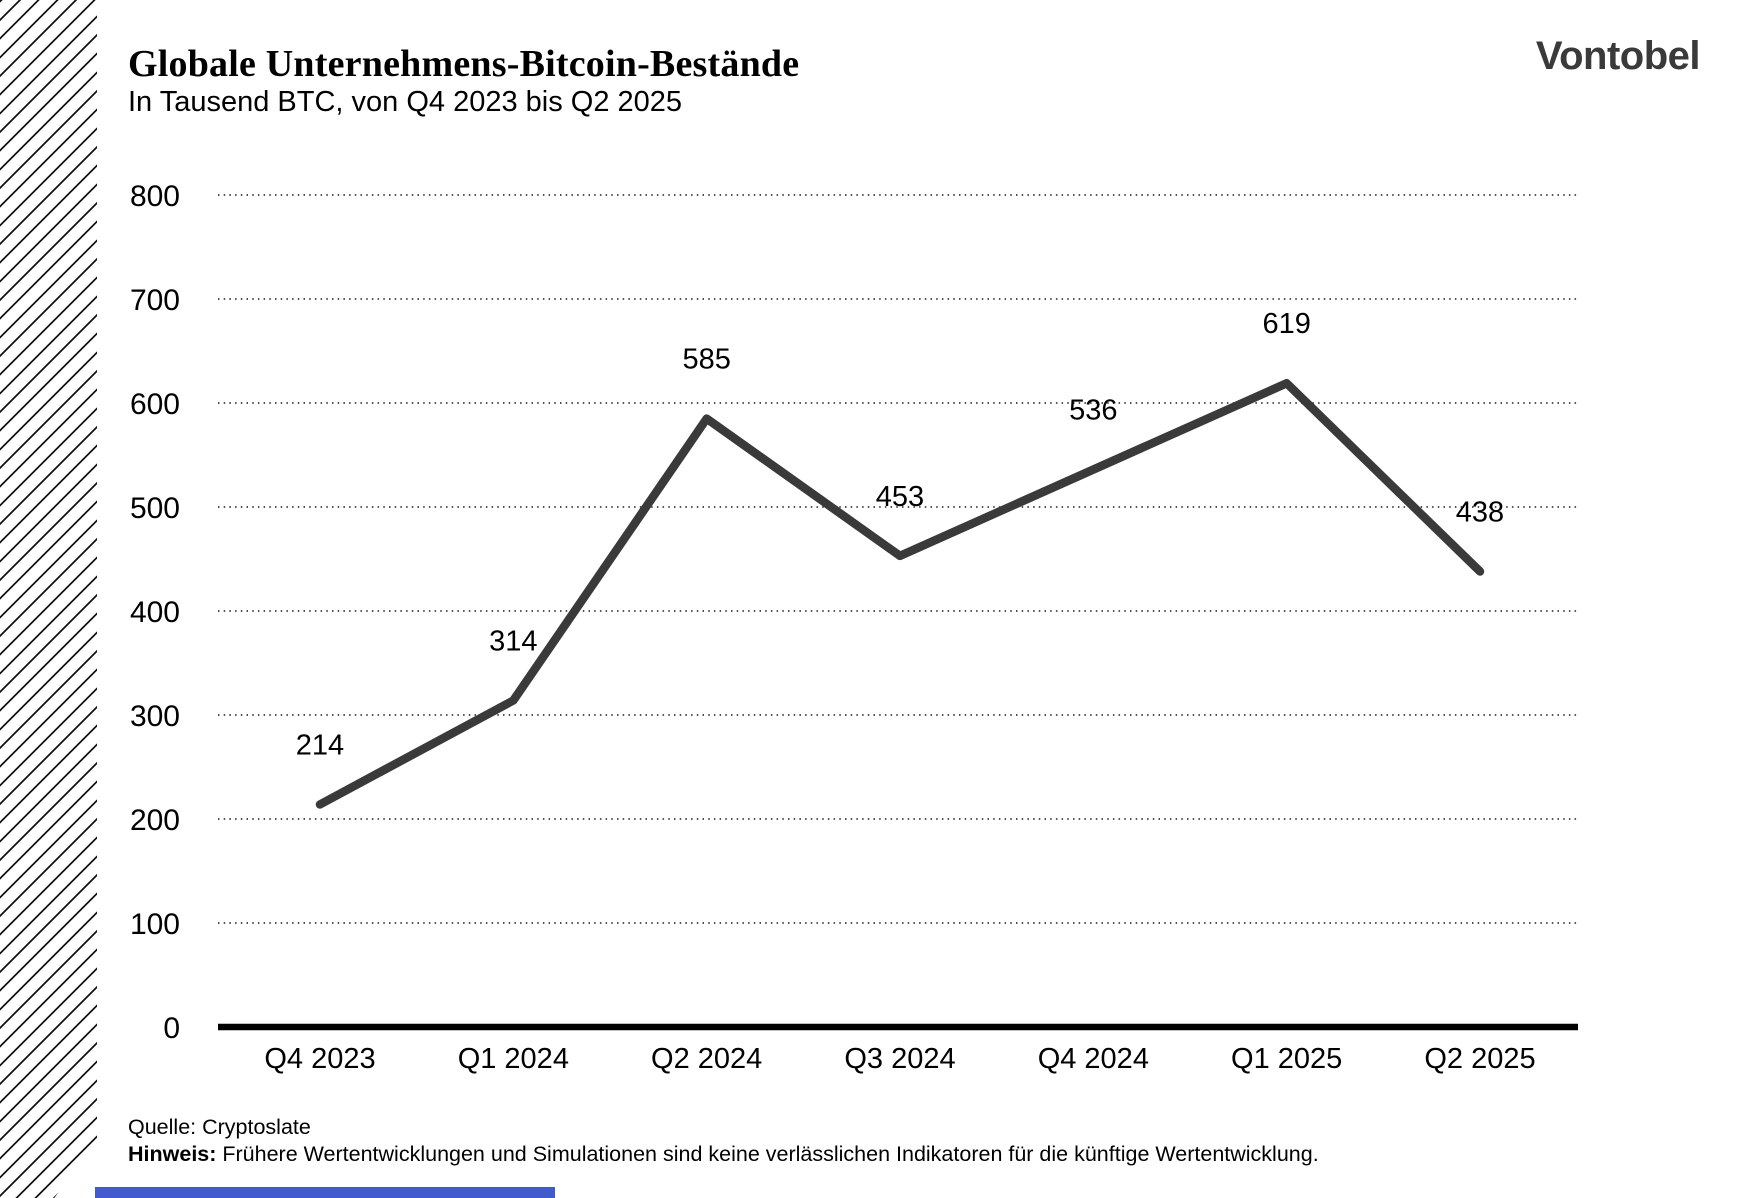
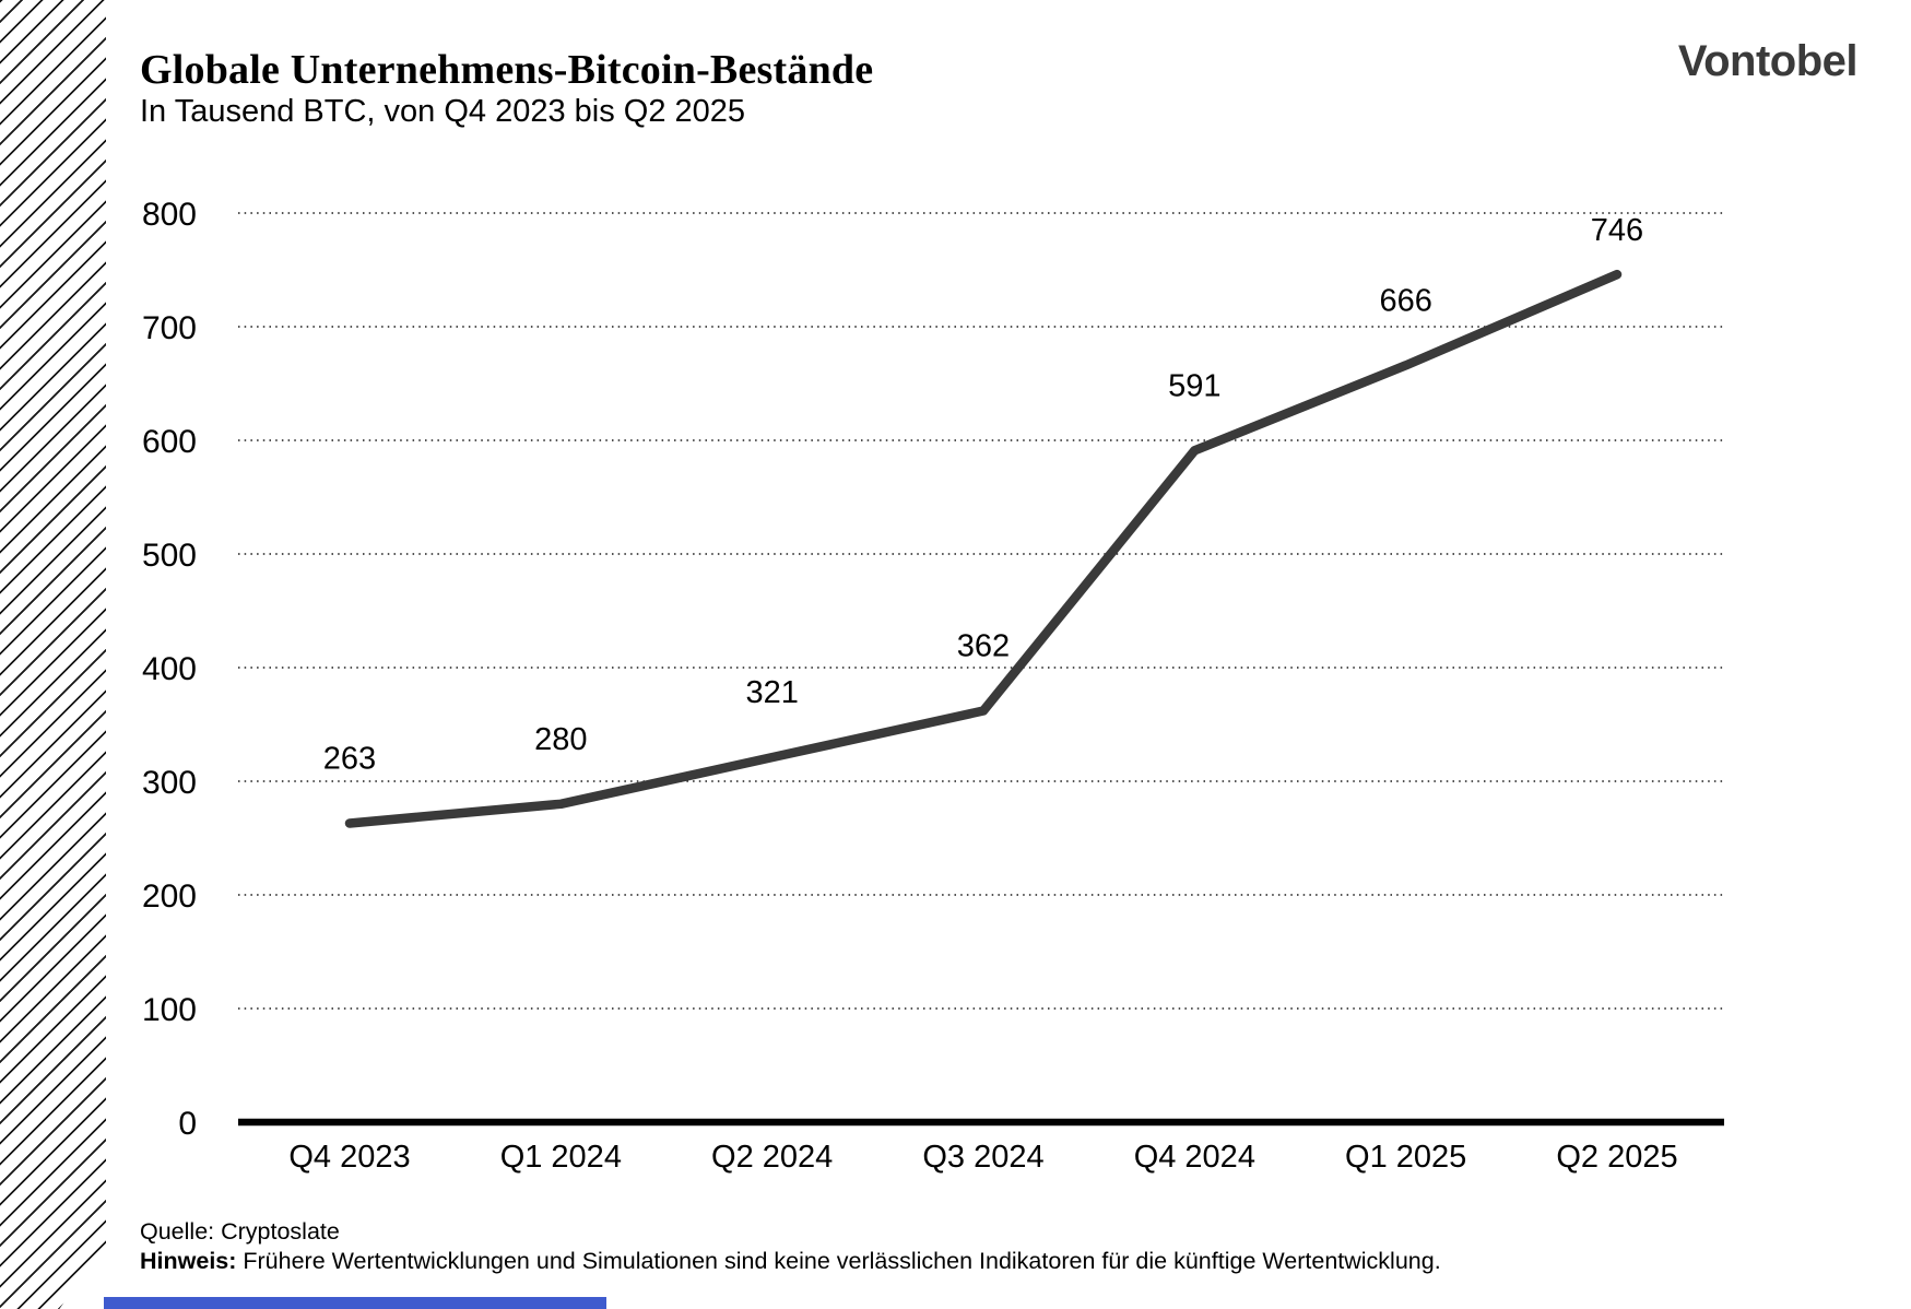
Q4 2023: 214 -> 263
Q1 2024: 314 -> 280
Q2 2024: 585 -> 321
Q3 2024: 453 -> 362
Q4 2024: 536 -> 591
Q1 2025: 619 -> 666
Q2 2025: 438 -> 746
